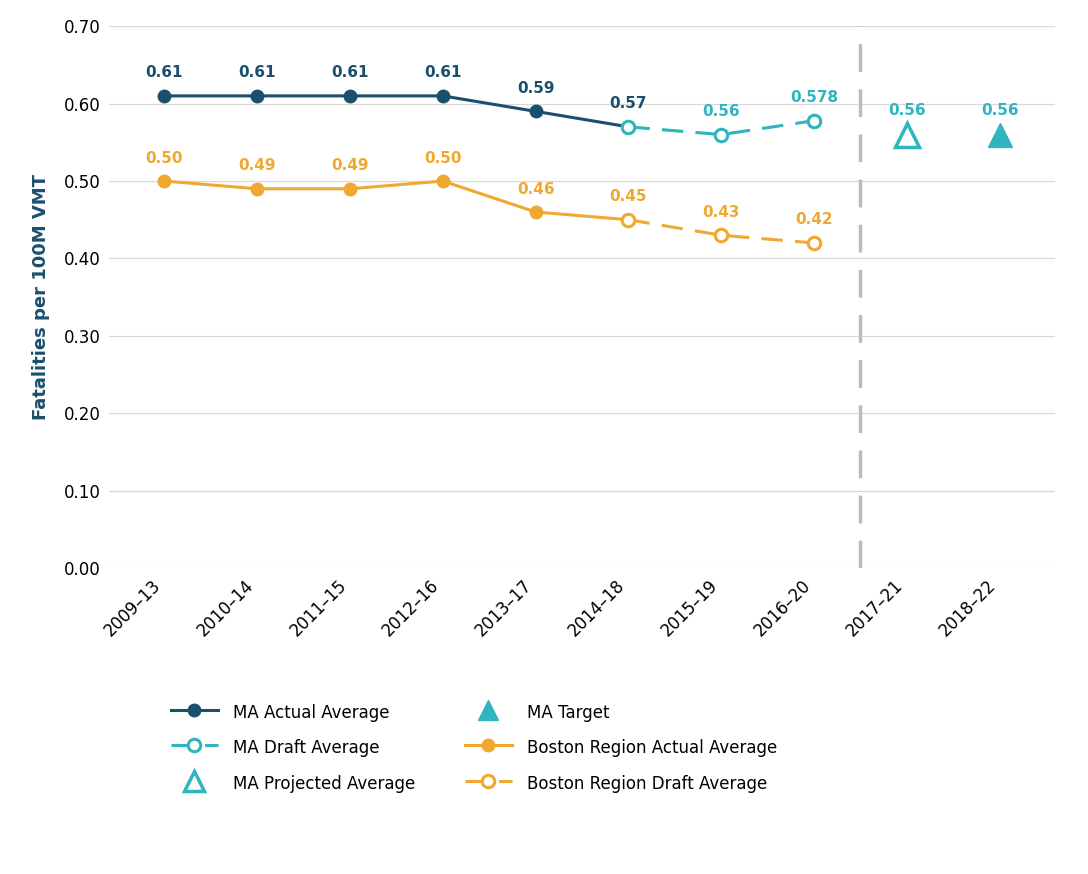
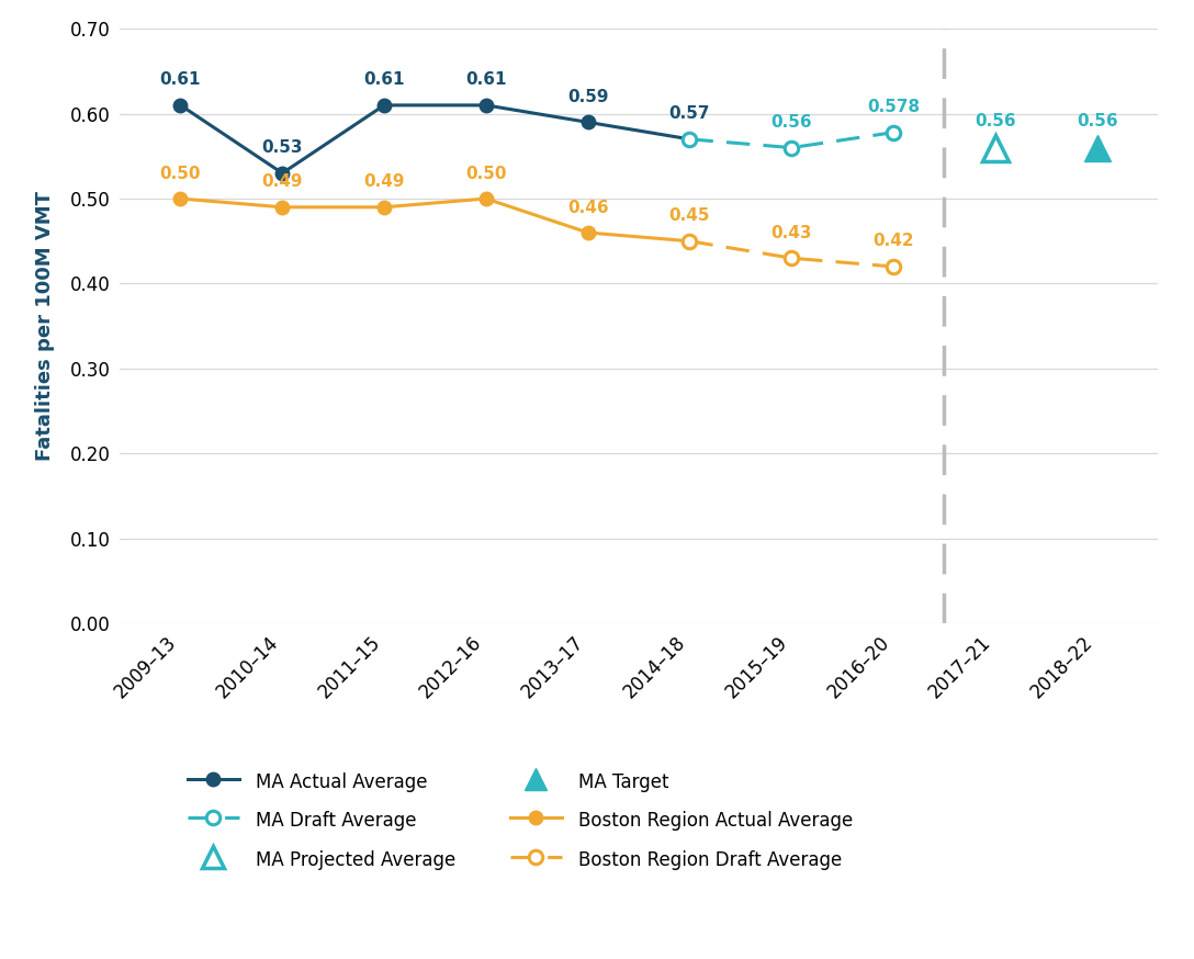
MA Actual Average/2010–14: 0.61 -> 0.53
